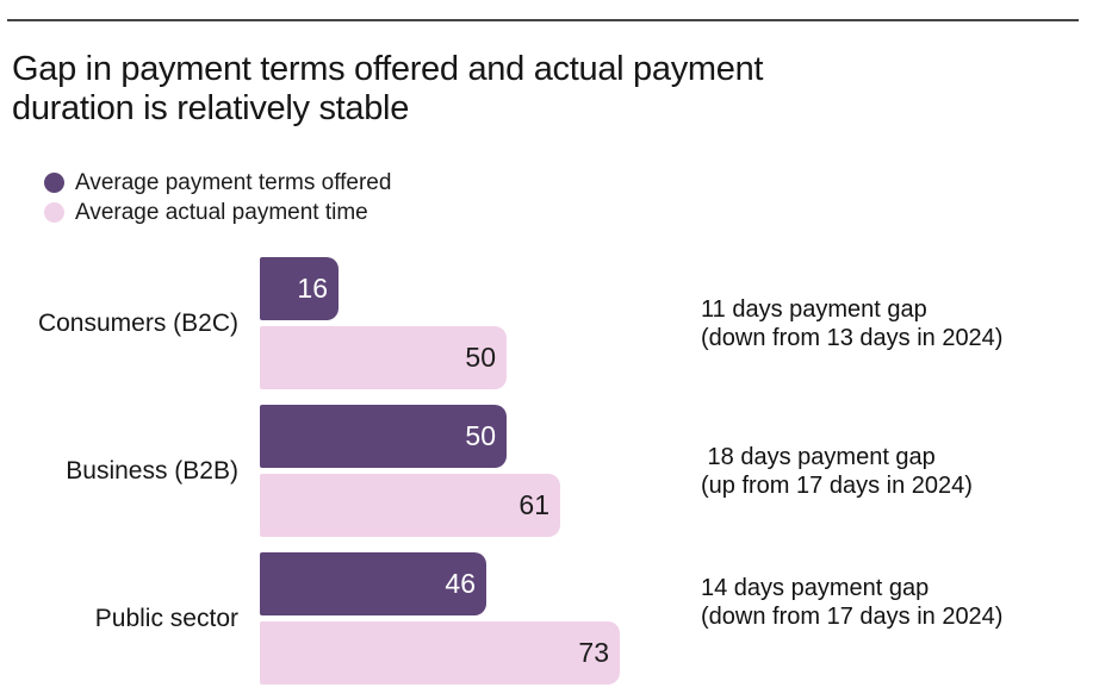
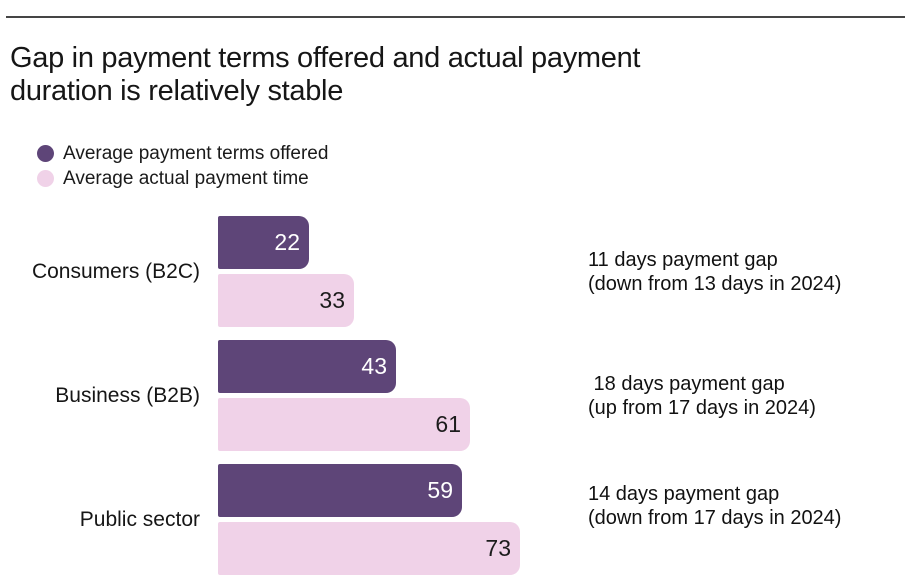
Average payment terms offered/Consumers (B2C): 16 -> 22
Average actual payment time/Consumers (B2C): 50 -> 33
Average payment terms offered/Business (B2B): 50 -> 43
Average payment terms offered/Public sector: 46 -> 59
